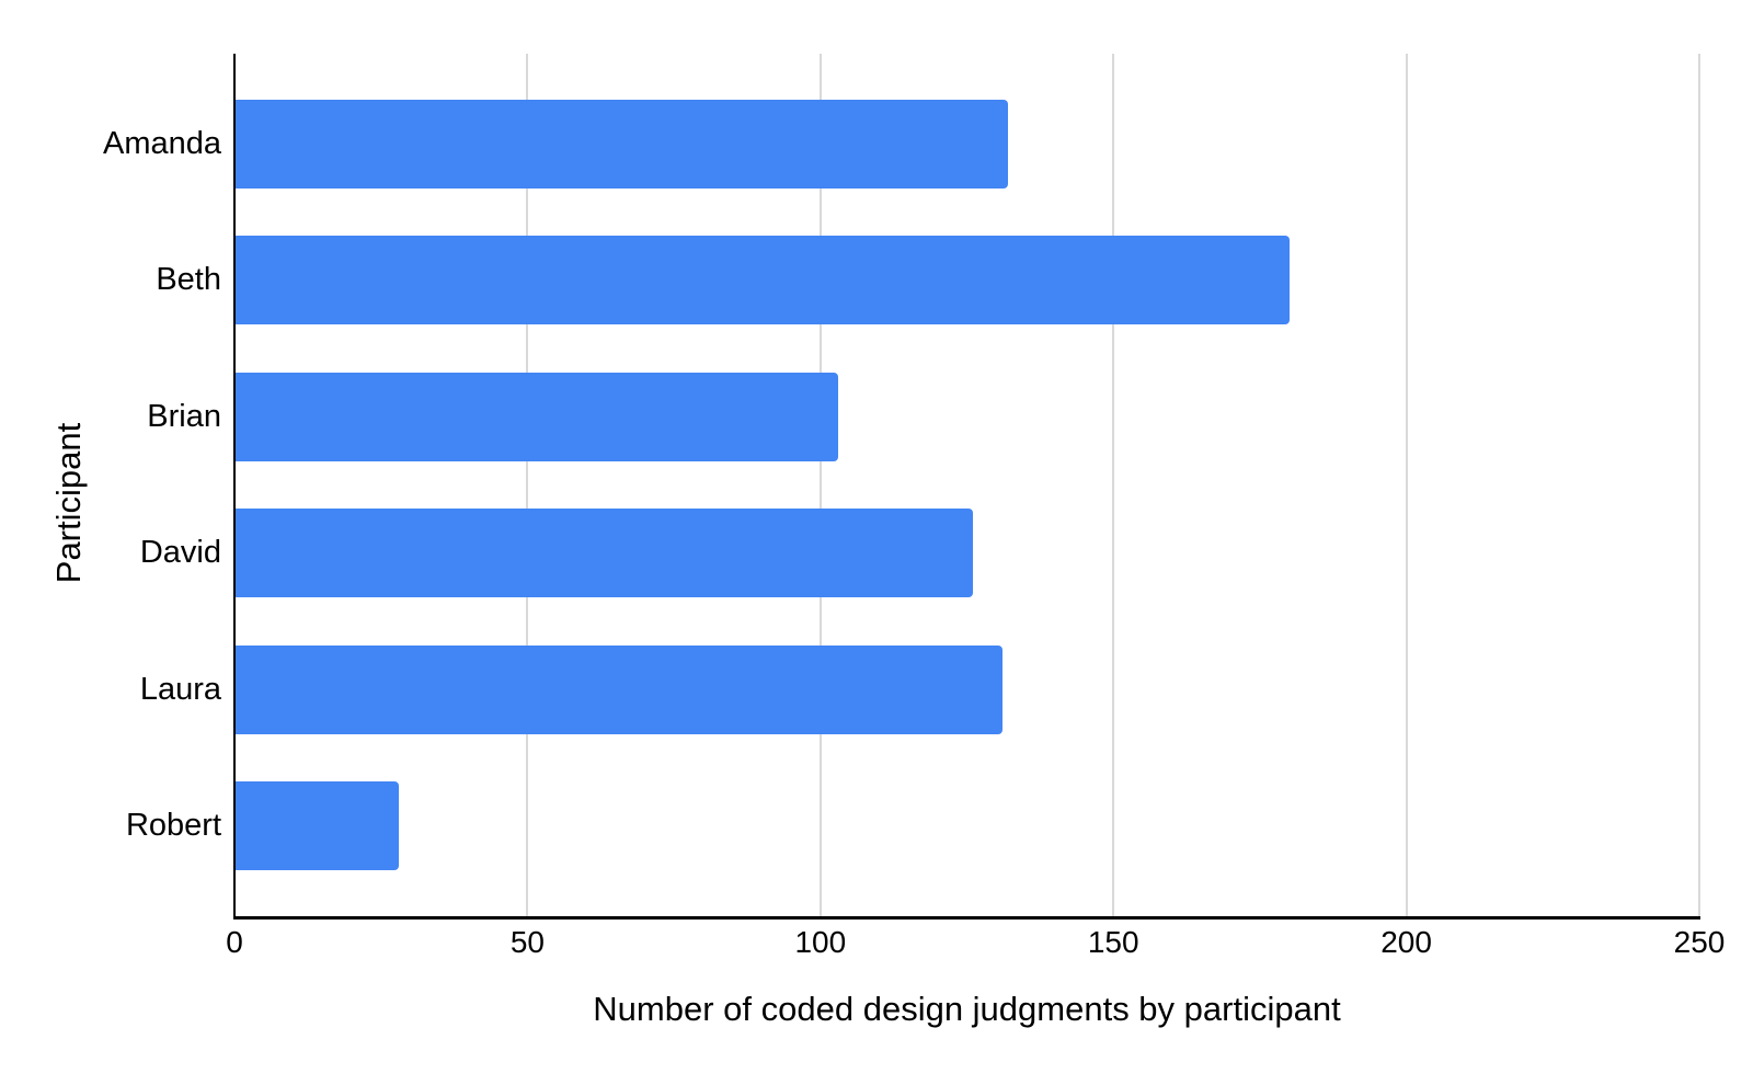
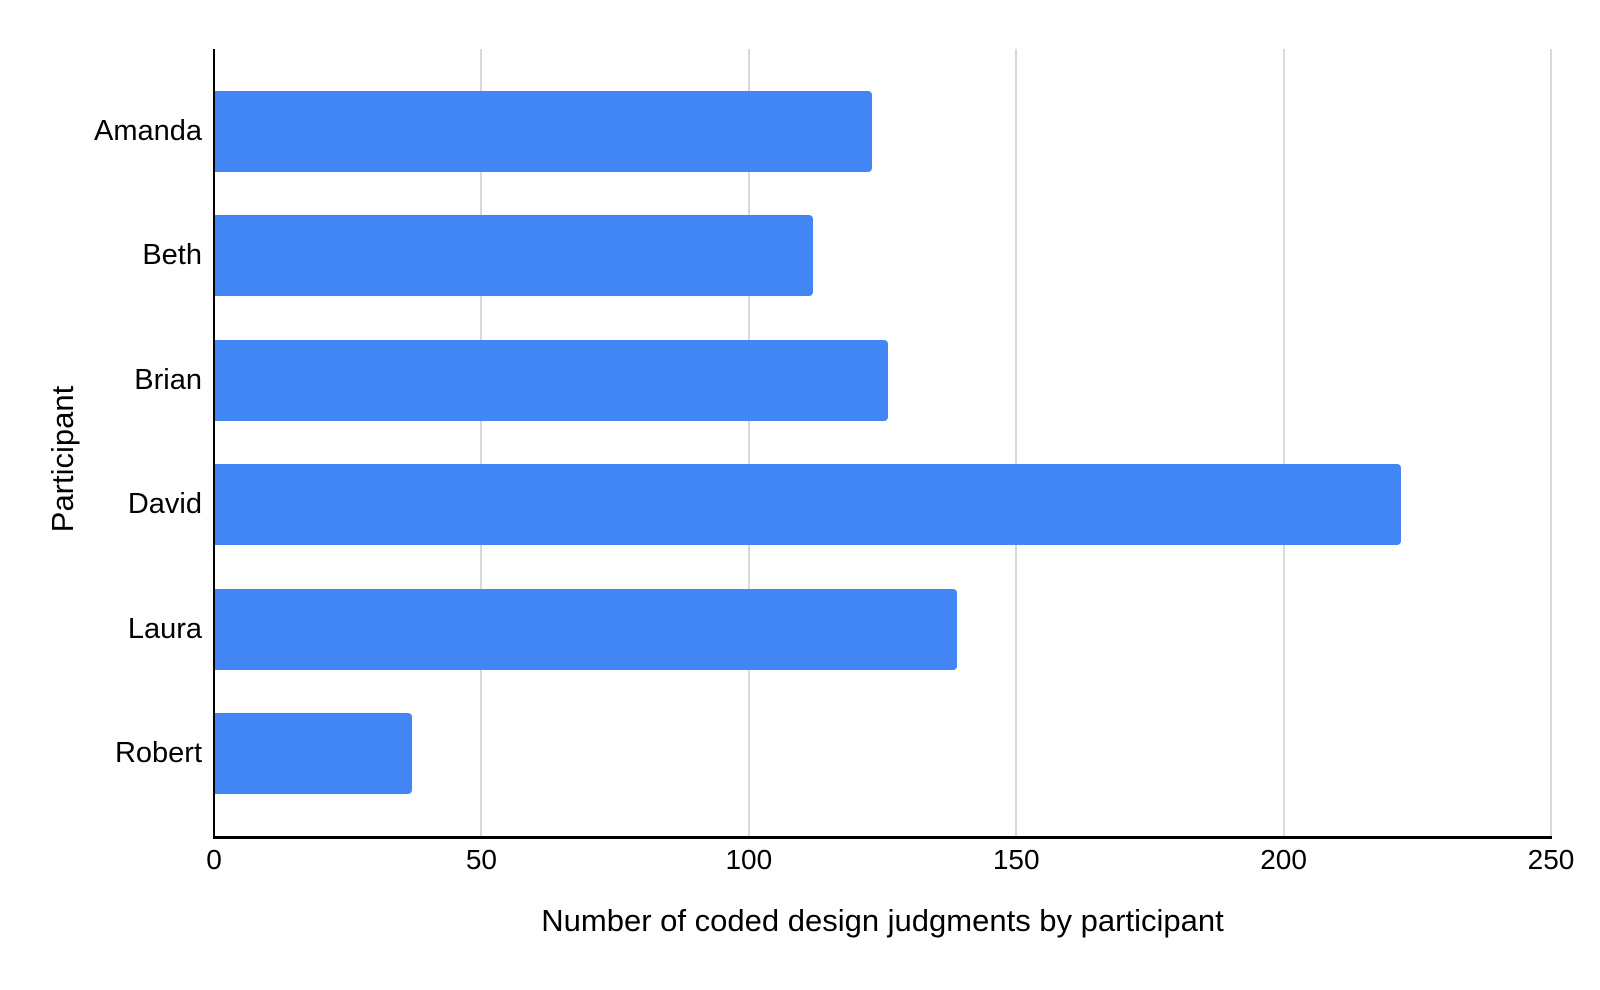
Amanda: 132 -> 123
Beth: 180 -> 112
Brian: 103 -> 126
David: 126 -> 222
Laura: 131 -> 139
Robert: 28 -> 37
